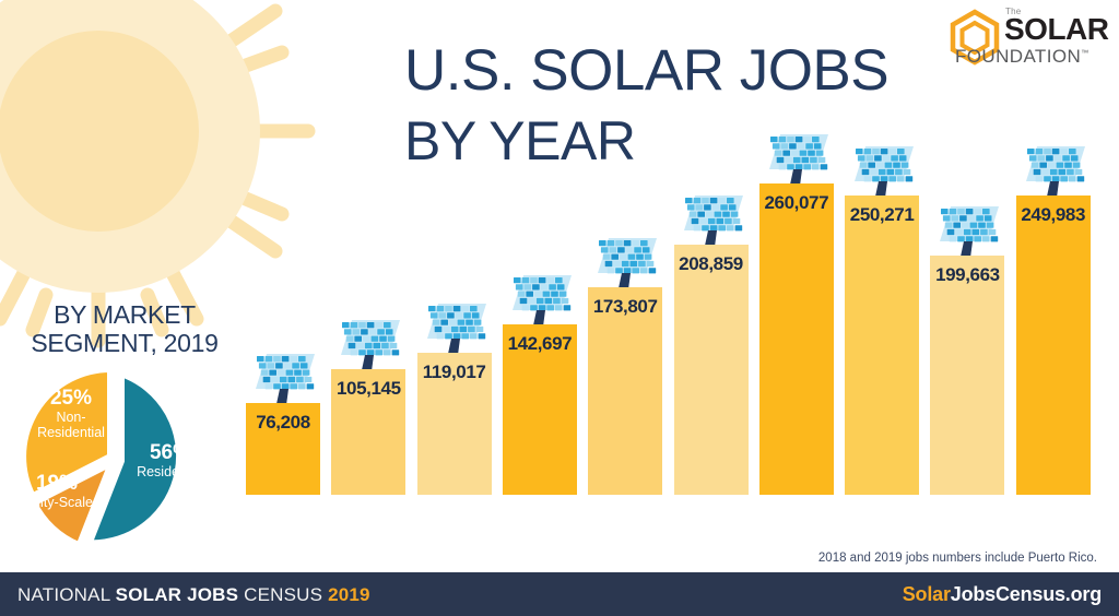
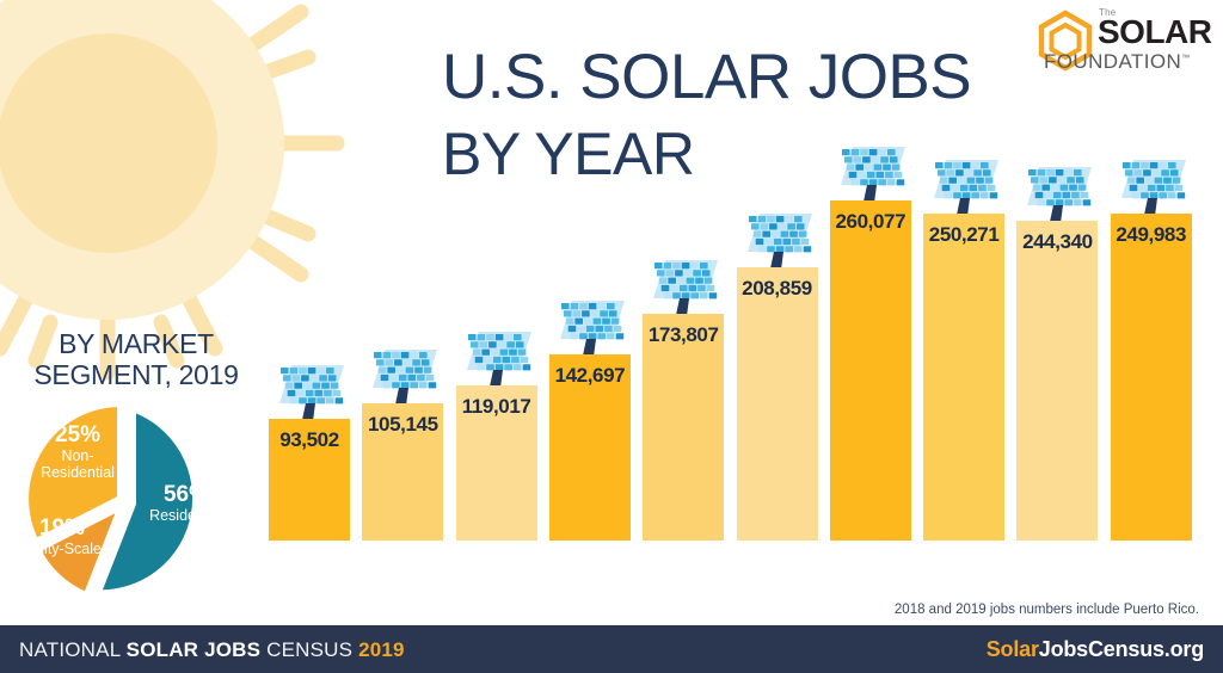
U.S. SOLAR JOBS BY YEAR/2010: 76,208 -> 93,502
U.S. SOLAR JOBS BY YEAR/2018: 199,663 -> 244,340
